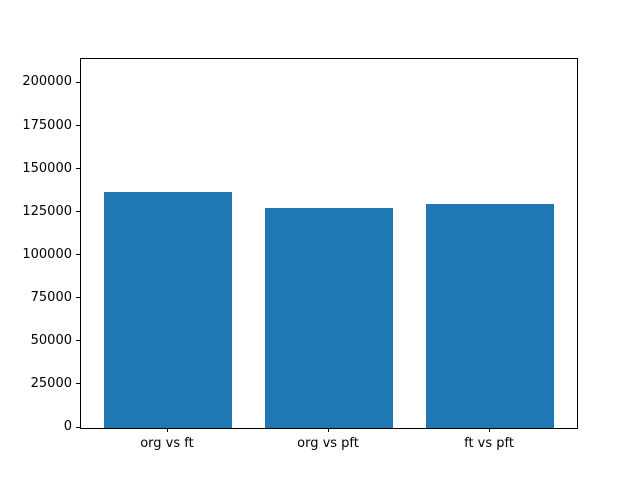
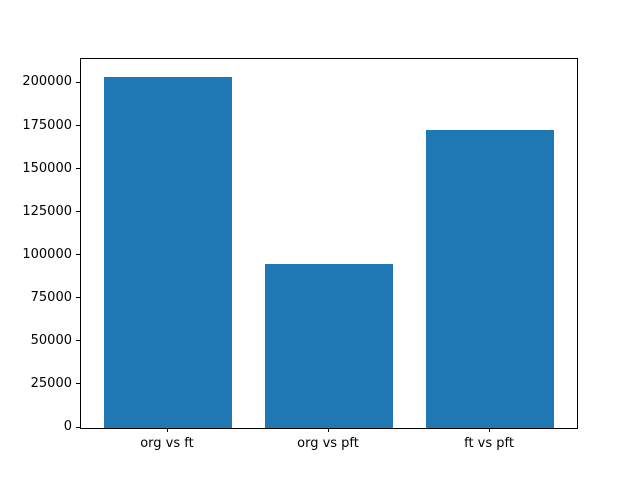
org vs ft: 137000 -> 204000
org vs pft: 128000 -> 95000
ft vs pft: 130000 -> 173000
